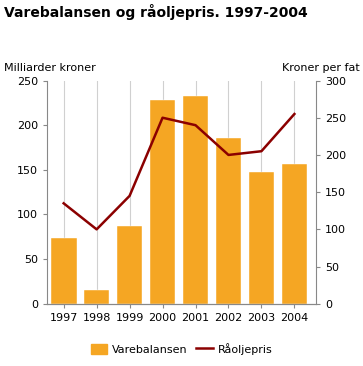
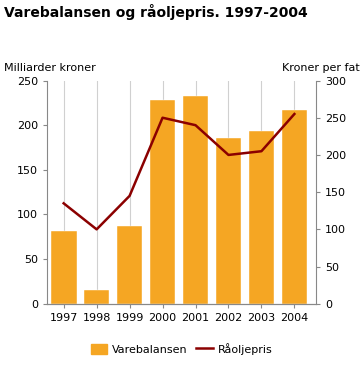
Varebalansen/1997: 74 -> 82
Varebalansen/2003: 148 -> 194
Varebalansen/2004: 156 -> 217
